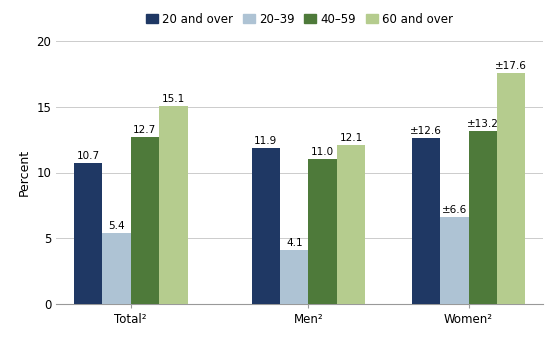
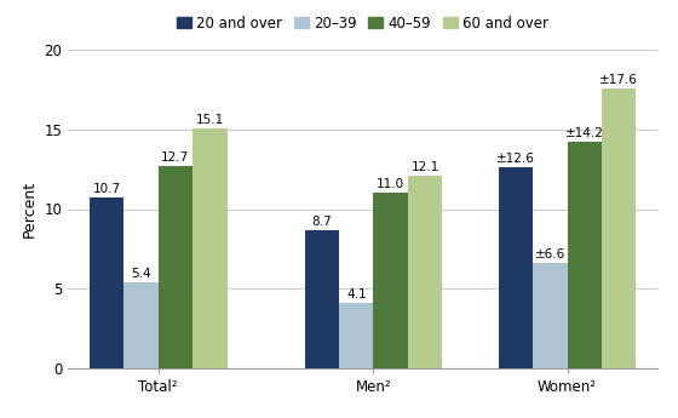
20 and over/Men²: 11.9 -> 8.7
40–59/Women²: ±13.2 -> ±14.2
